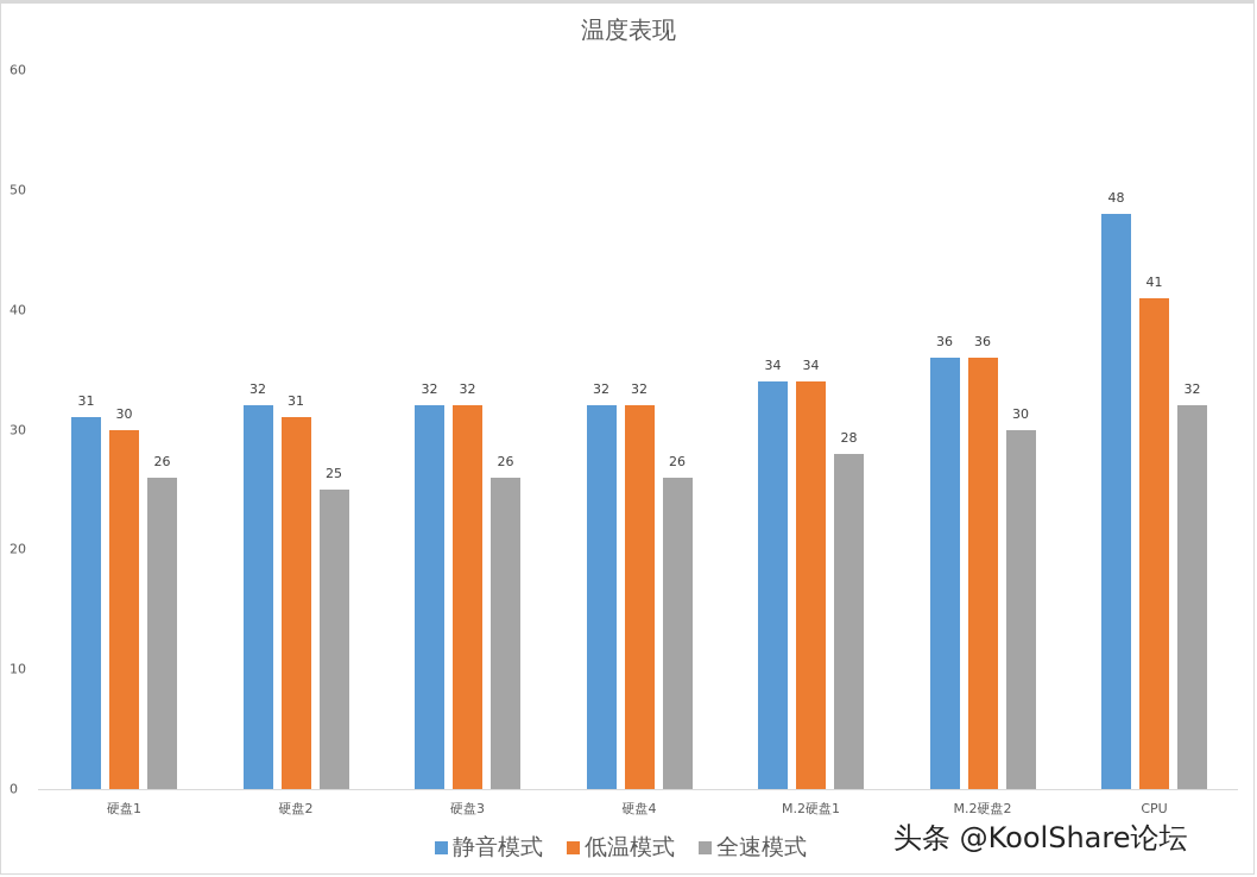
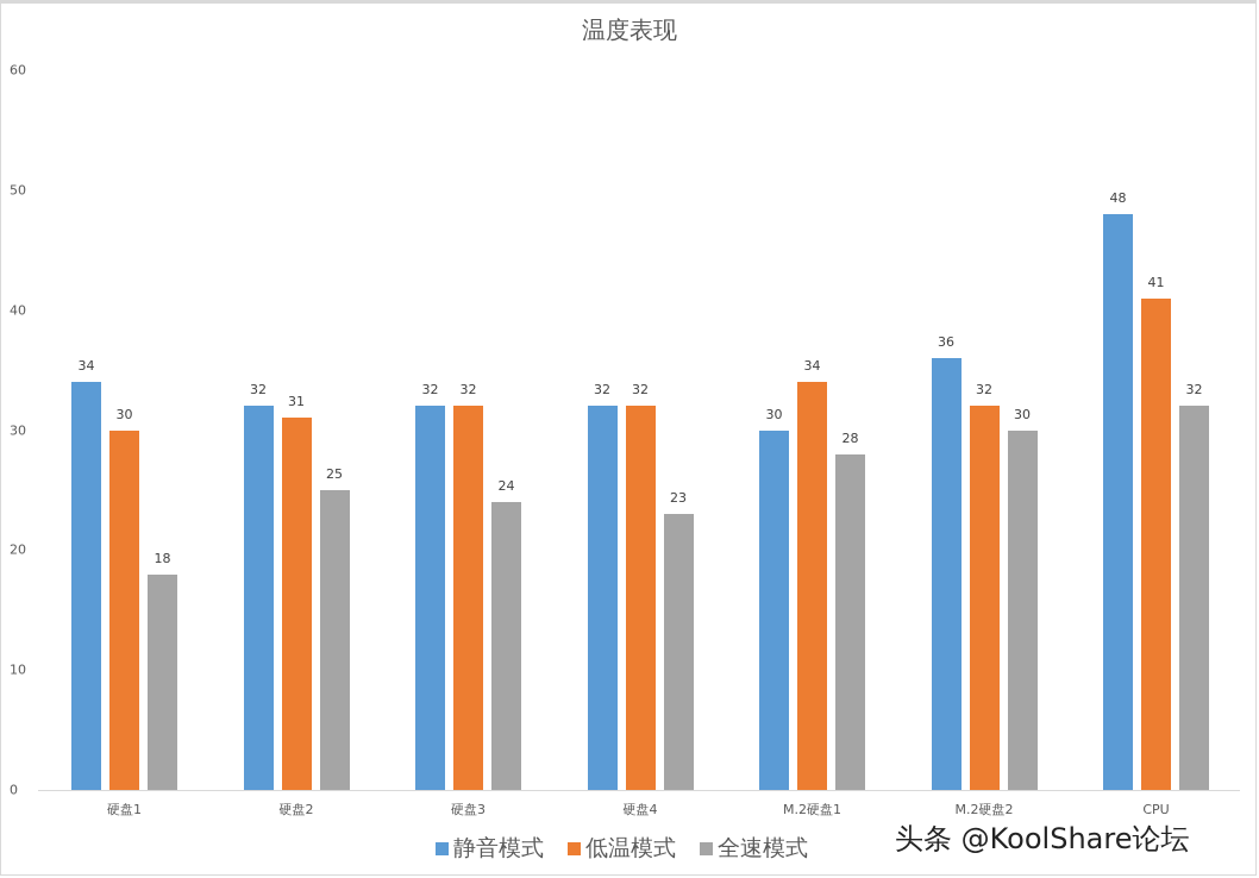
静音模式/硬盘1: 31 -> 34
全速模式/硬盘1: 26 -> 18
全速模式/硬盘3: 26 -> 24
全速模式/硬盘4: 26 -> 23
静音模式/M.2硬盘1: 34 -> 30
低温模式/M.2硬盘2: 36 -> 32
